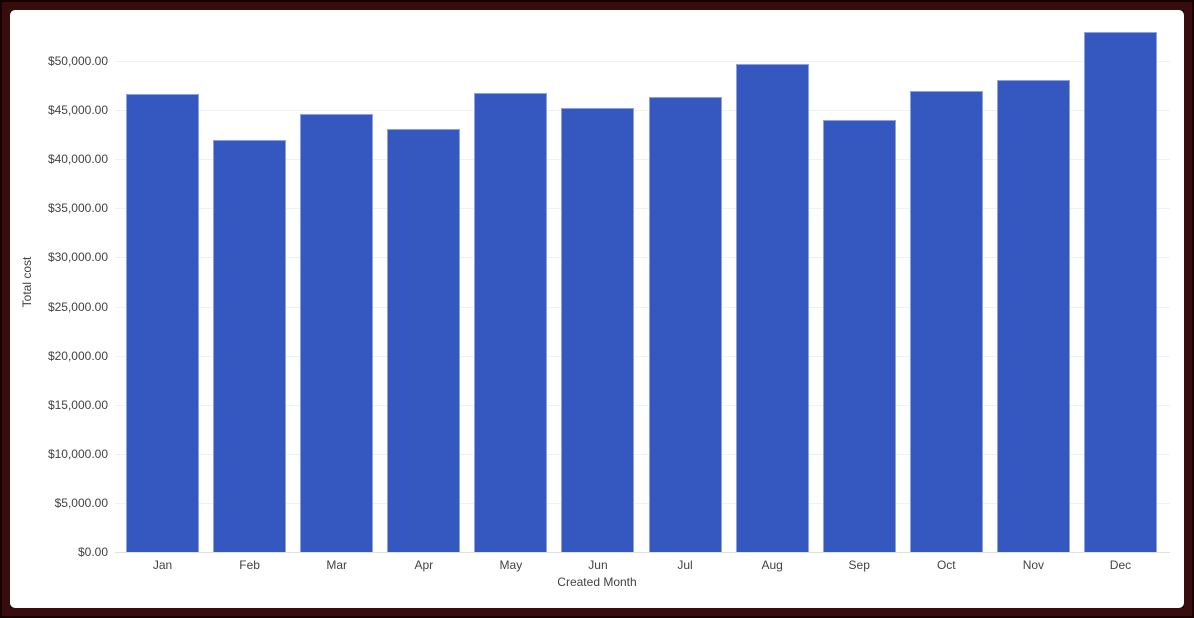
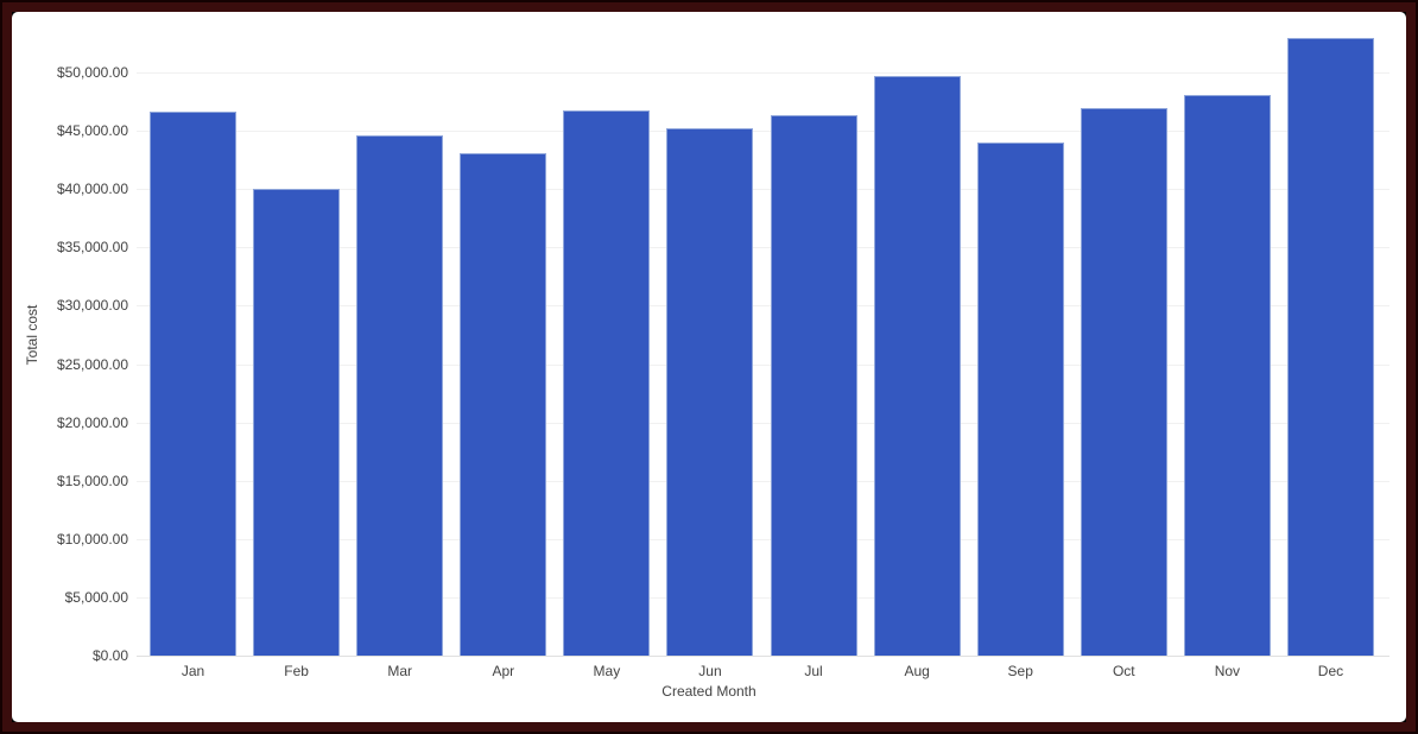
Feb: $42000 -> $40000
